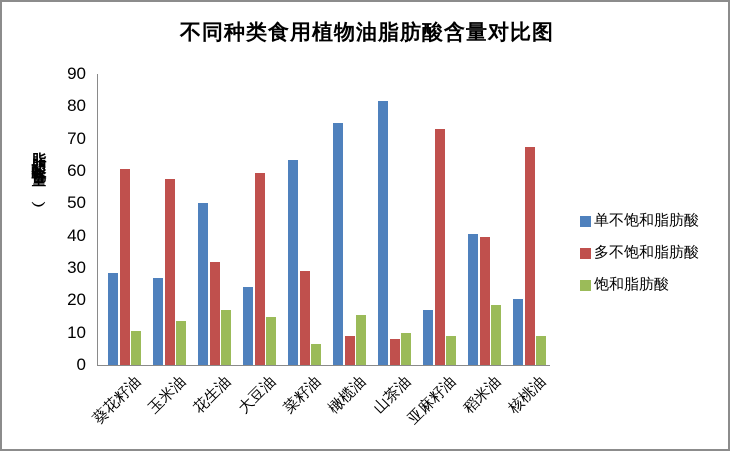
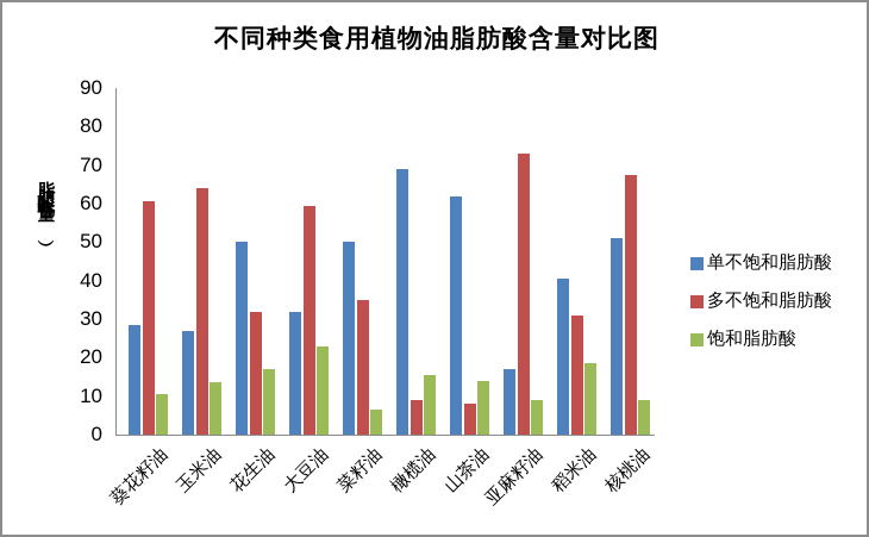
多不饱和脂肪酸/玉米油: 58 -> 64
单不饱和脂肪酸/大豆油: 24 -> 32
饱和脂肪酸/大豆油: 15 -> 23
单不饱和脂肪酸/菜籽油: 64 -> 50
多不饱和脂肪酸/菜籽油: 29 -> 35
单不饱和脂肪酸/橄榄油: 75 -> 69
单不饱和脂肪酸/山茶油: 82 -> 62
饱和脂肪酸/山茶油: 10 -> 14
多不饱和脂肪酸/稻米油: 40 -> 31
单不饱和脂肪酸/核桃油: 20 -> 51
